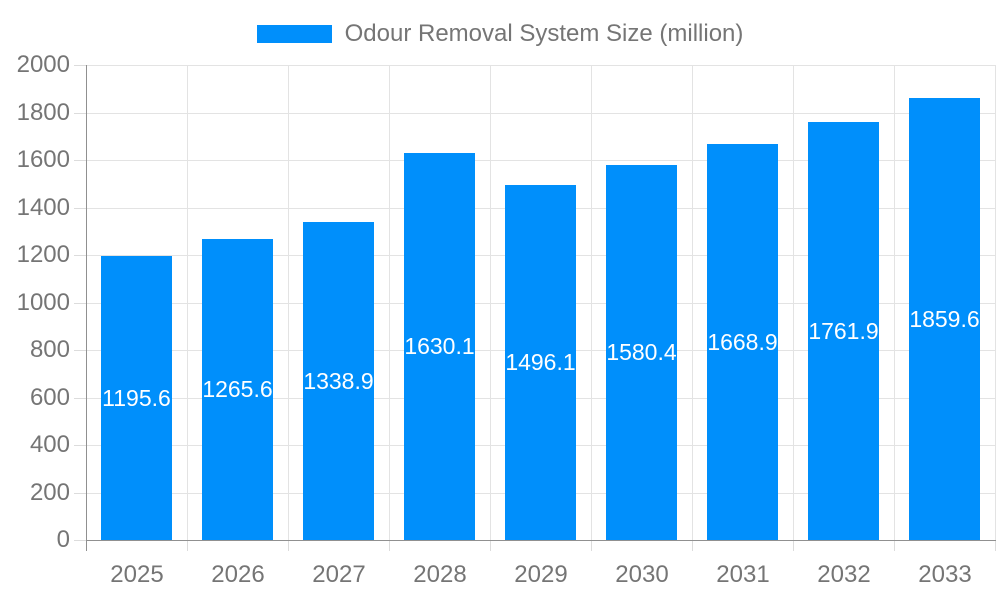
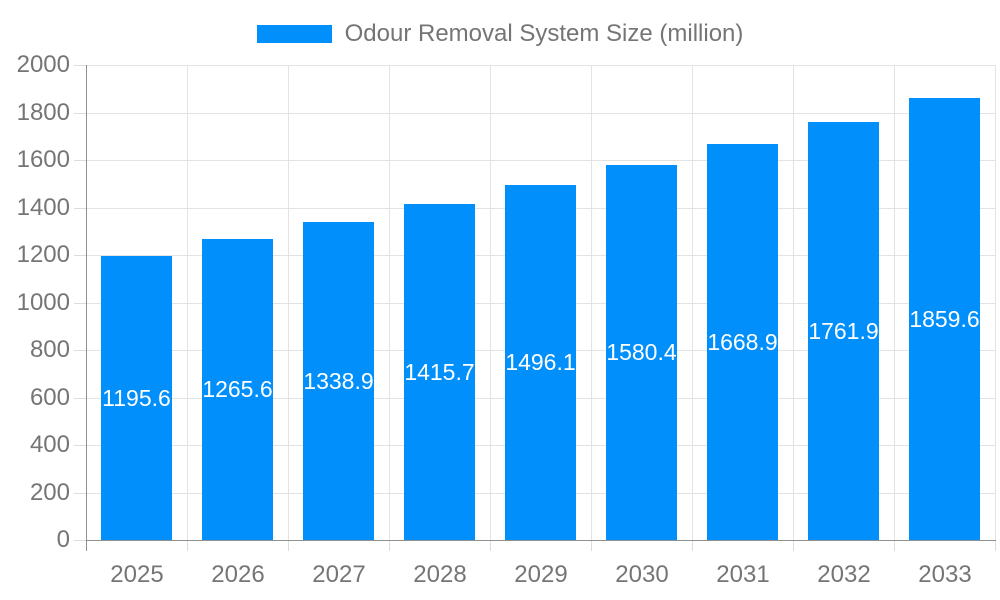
2028: 1630.1 -> 1415.7
